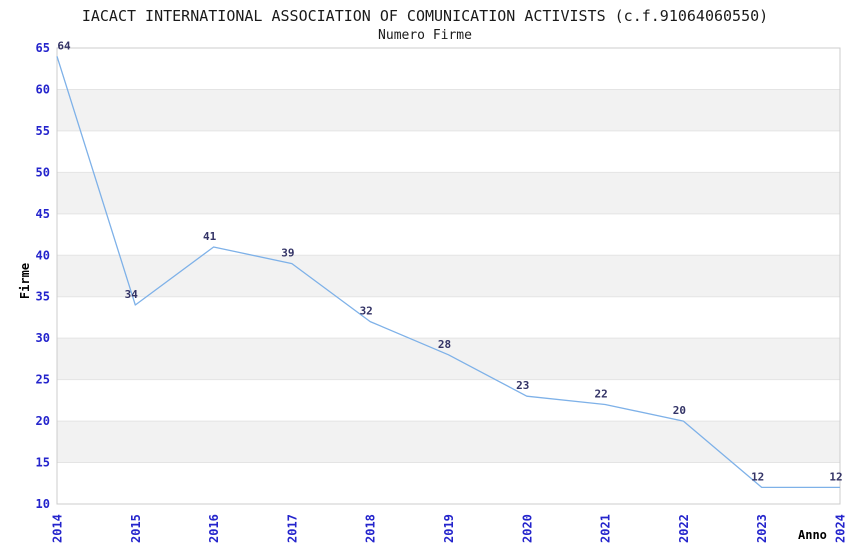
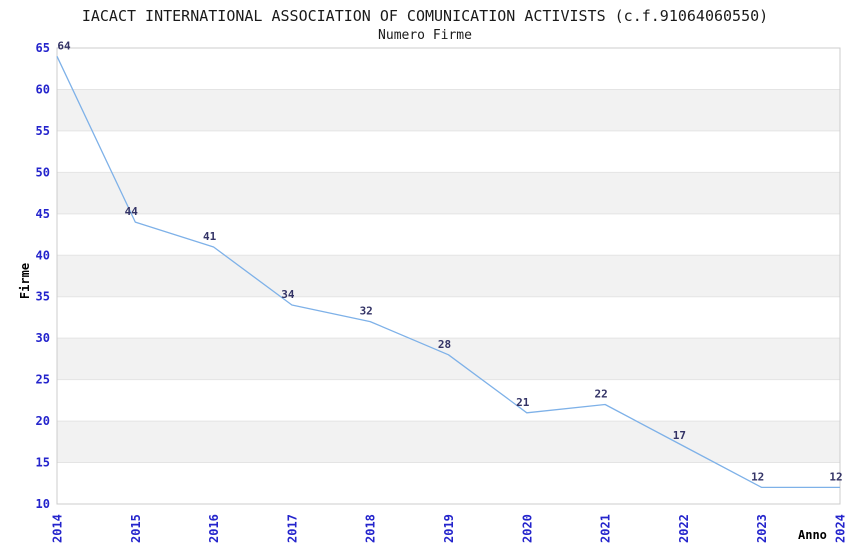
2015: 34 -> 44
2017: 39 -> 34
2020: 23 -> 21
2022: 20 -> 17
